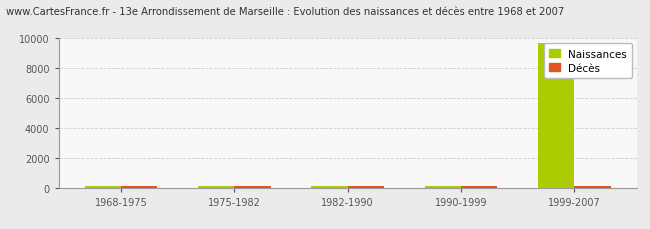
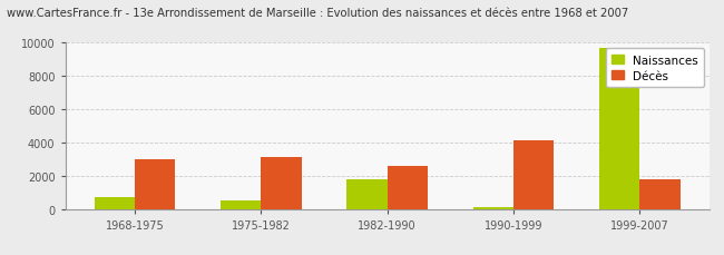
Naissances/1968-1975: 100 -> 700
Décès/1968-1975: 100 -> 3000
Naissances/1975-1982: 100 -> 500
Décès/1975-1982: 100 -> 3100
Naissances/1982-1990: 100 -> 1800
Décès/1982-1990: 100 -> 2600
Décès/1990-1999: 100 -> 4100
Décès/1999-2007: 100 -> 1800
